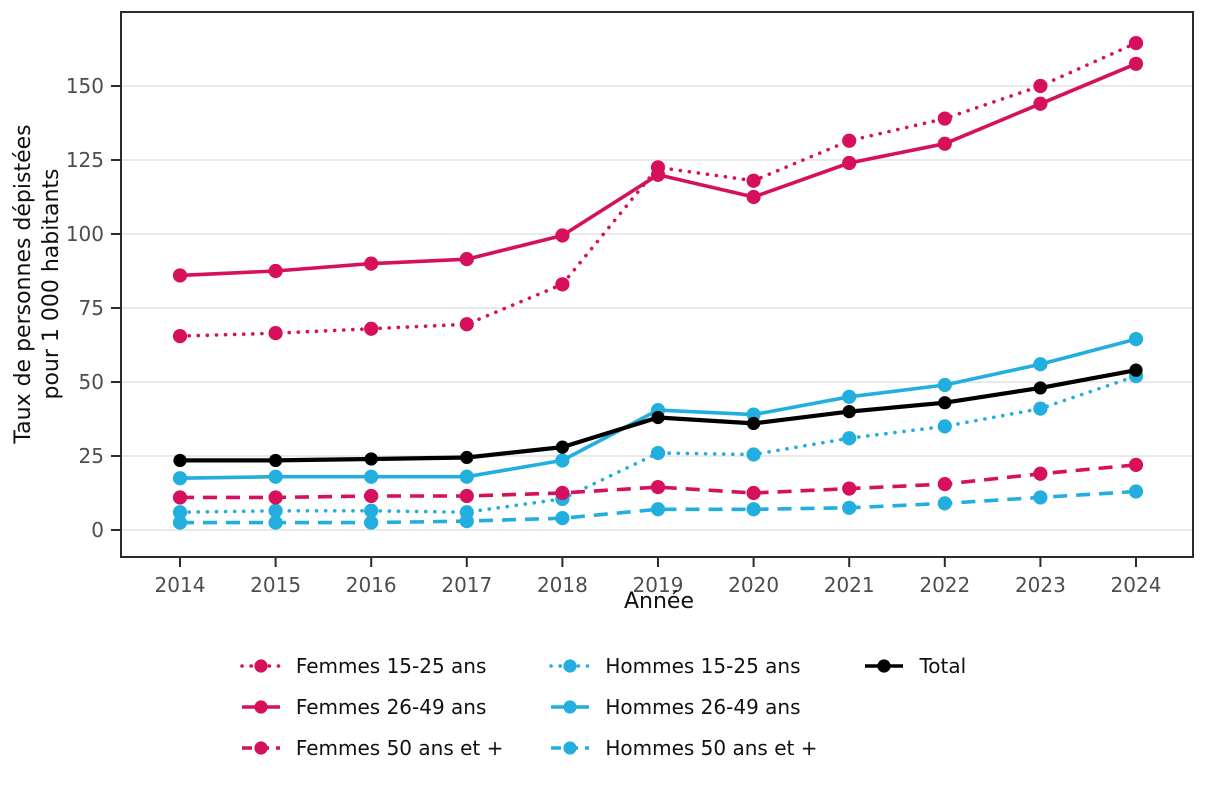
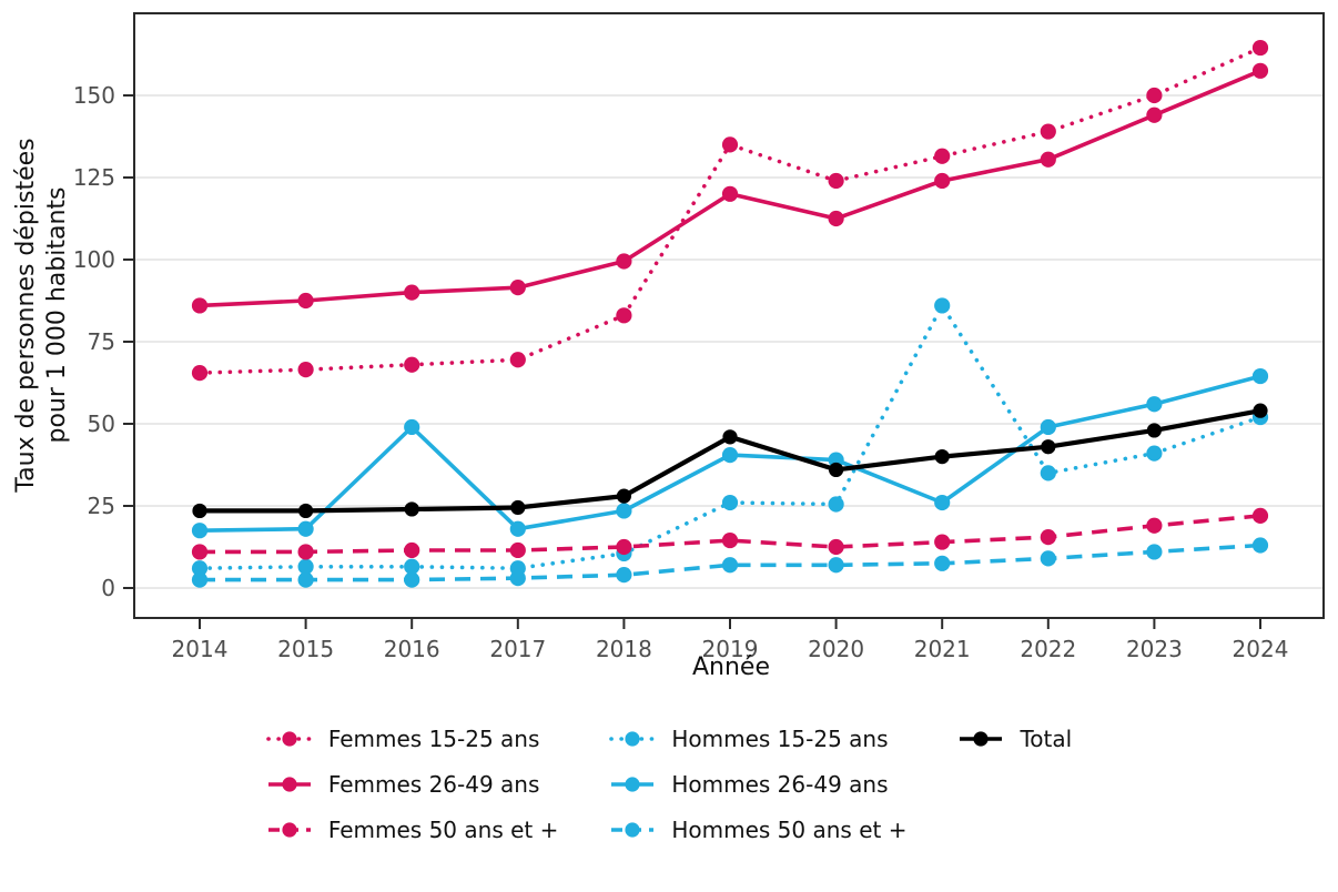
Hommes 26-49 ans/2016: 18 -> 49
Femmes 15-25 ans/2019: 122 -> 135
Total/2019: 38 -> 46
Femmes 15-25 ans/2020: 118 -> 124
Hommes 15-25 ans/2021: 31 -> 86
Hommes 26-49 ans/2021: 45 -> 26
